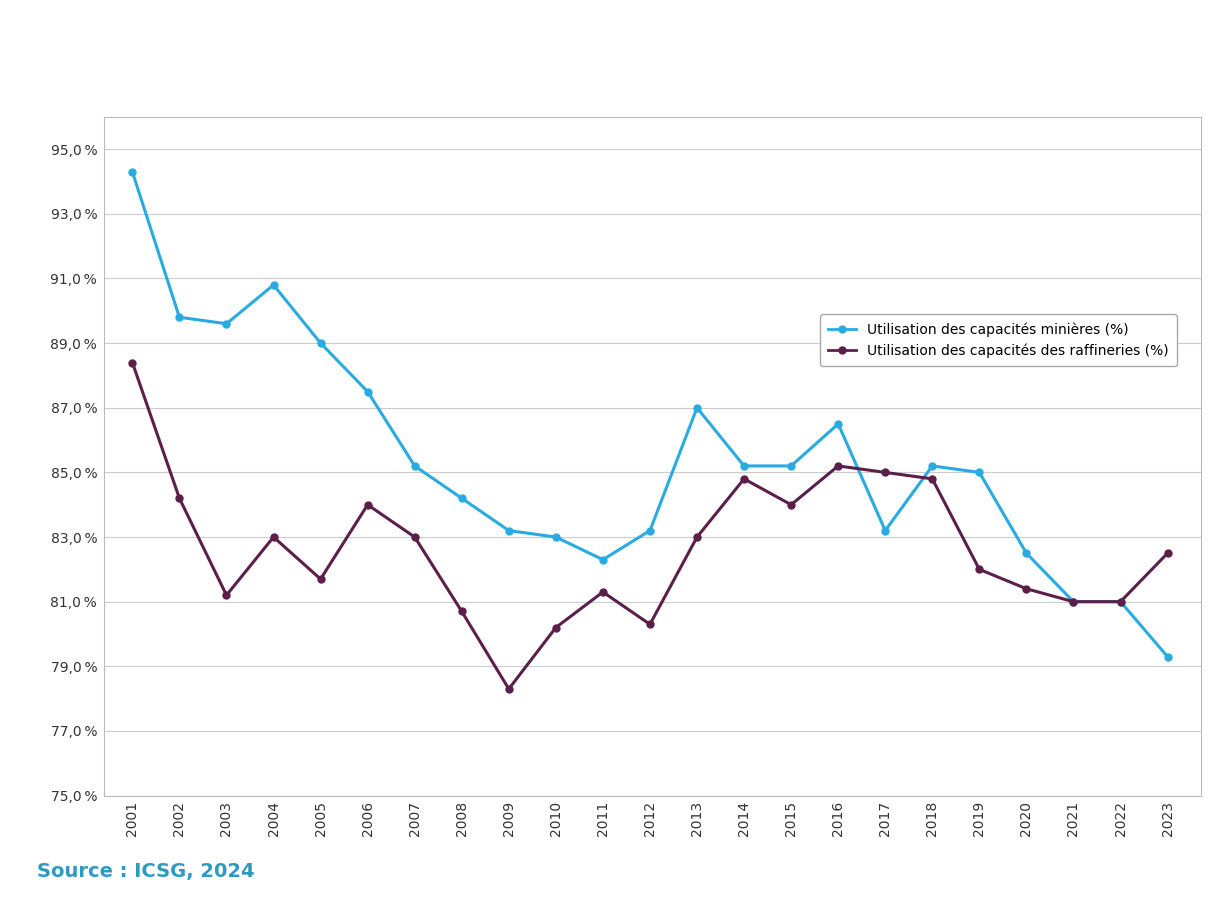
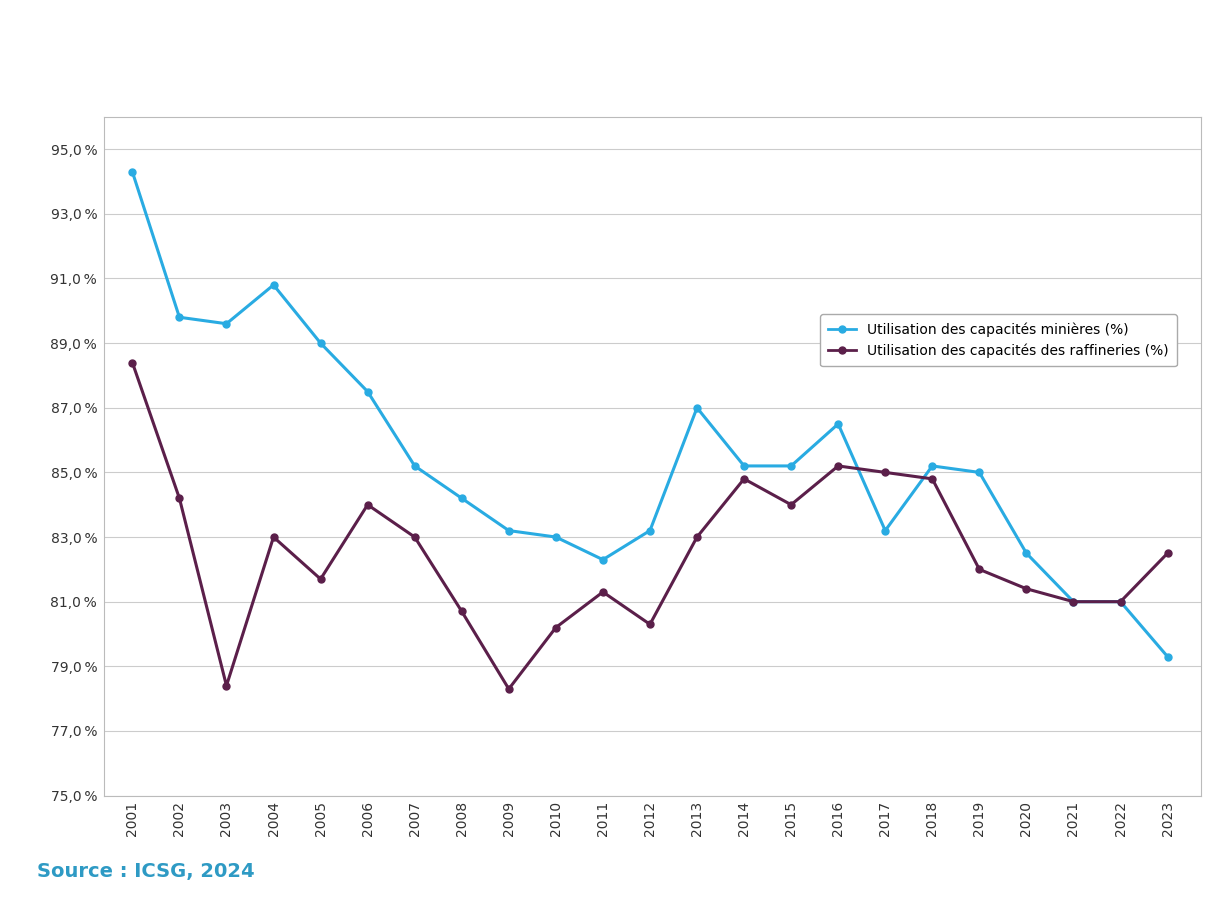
Utilisation des capacités des raffineries (%)/2003: 81,2 % -> 78,4 %
